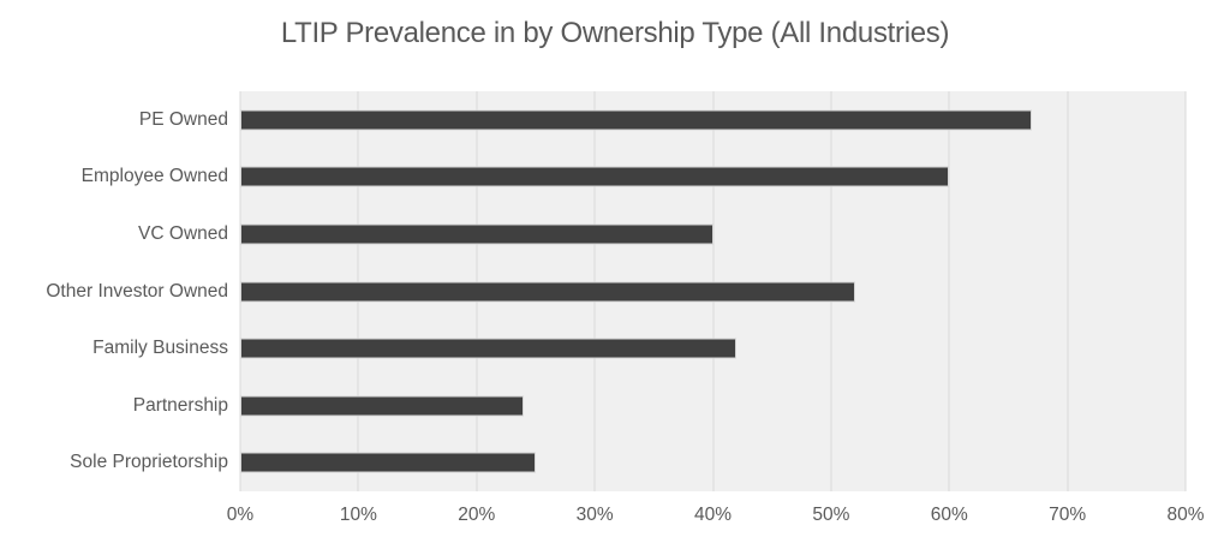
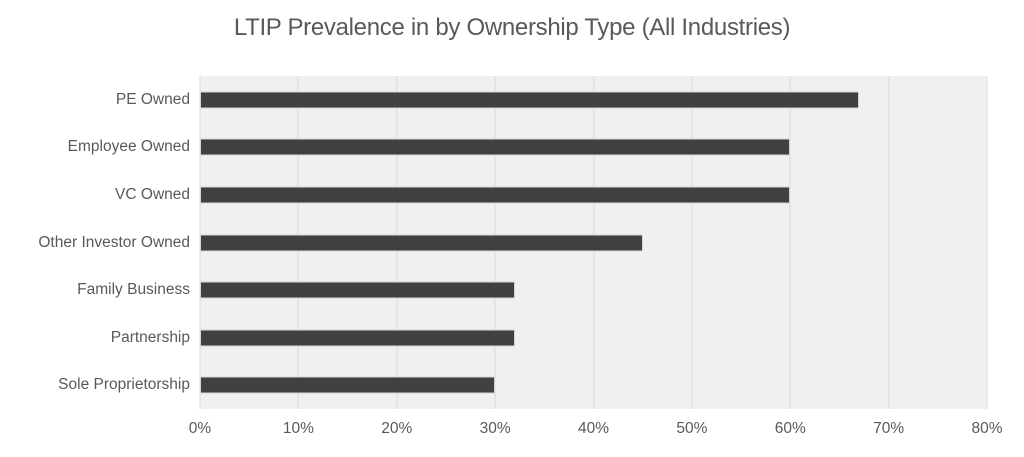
VC Owned: 40% -> 60%
Other Investor Owned: 52% -> 45%
Family Business: 42% -> 32%
Partnership: 24% -> 32%
Sole Proprietorship: 25% -> 30%
